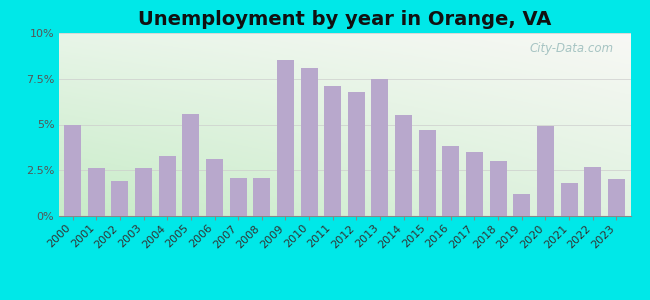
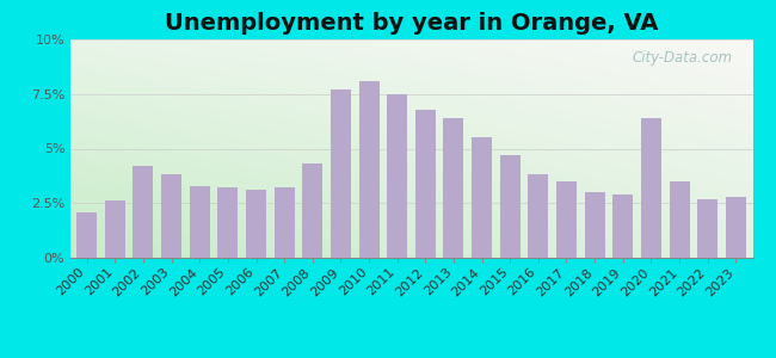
2000: 5.0% -> 2.1%
2002: 1.9% -> 4.2%
2003: 2.6% -> 3.8%
2005: 5.6% -> 3.2%
2007: 2.1% -> 3.2%
2008: 2.1% -> 4.3%
2009: 8.5% -> 7.7%
2011: 7.1% -> 7.5%
2013: 7.5% -> 6.4%
2019: 1.2% -> 2.9%
2020: 4.9% -> 6.4%
2021: 1.8% -> 3.5%
2023: 2.0% -> 2.8%
